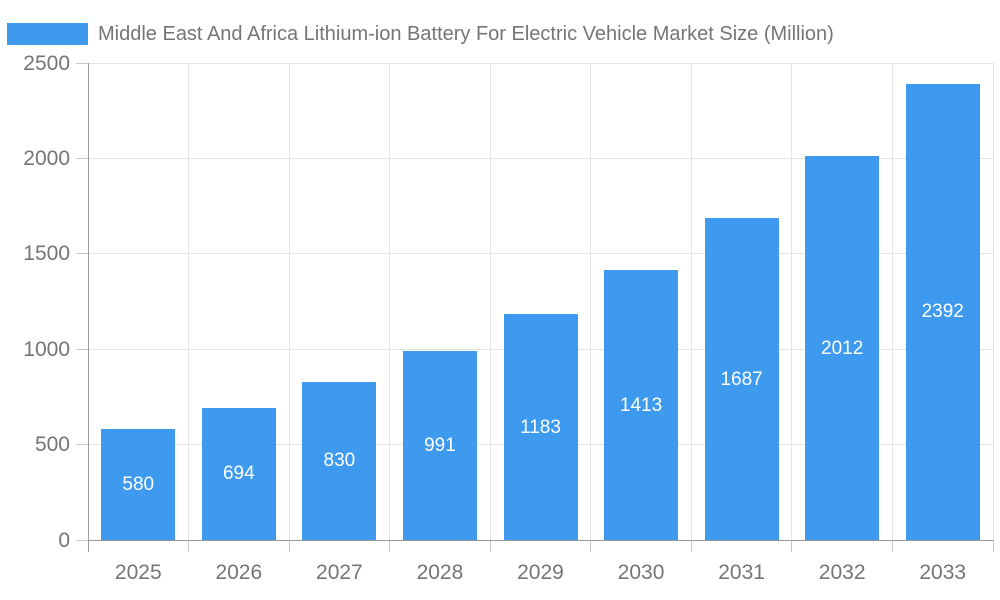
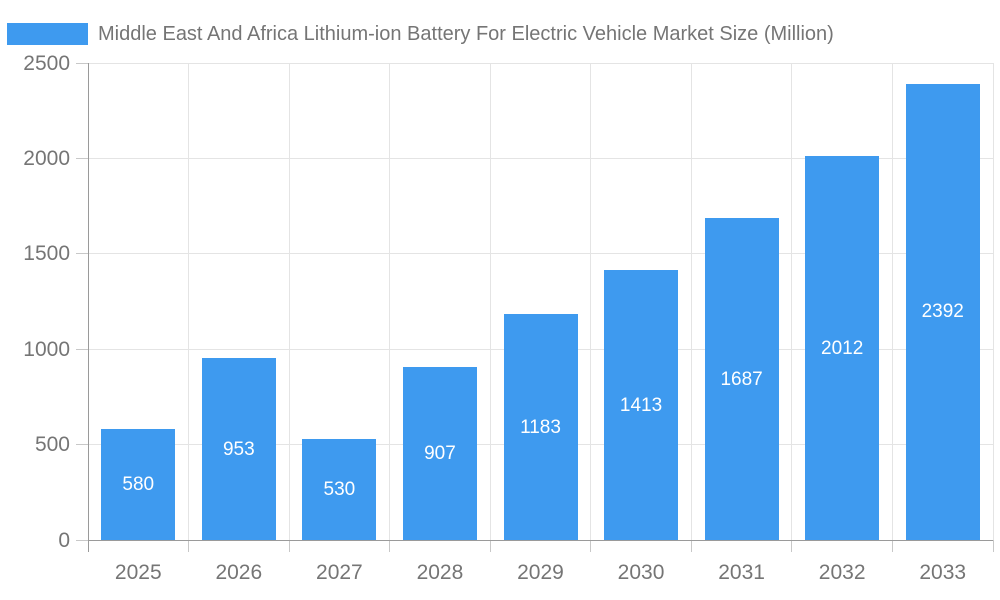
2026: 694 -> 953
2027: 830 -> 530
2028: 991 -> 907
